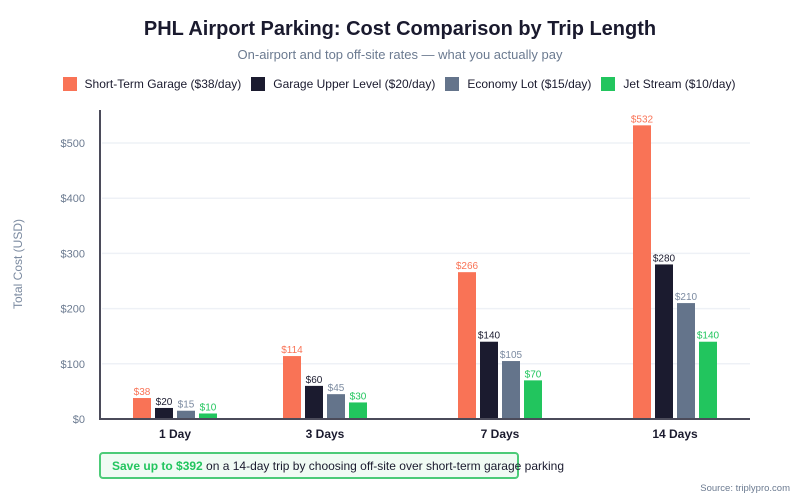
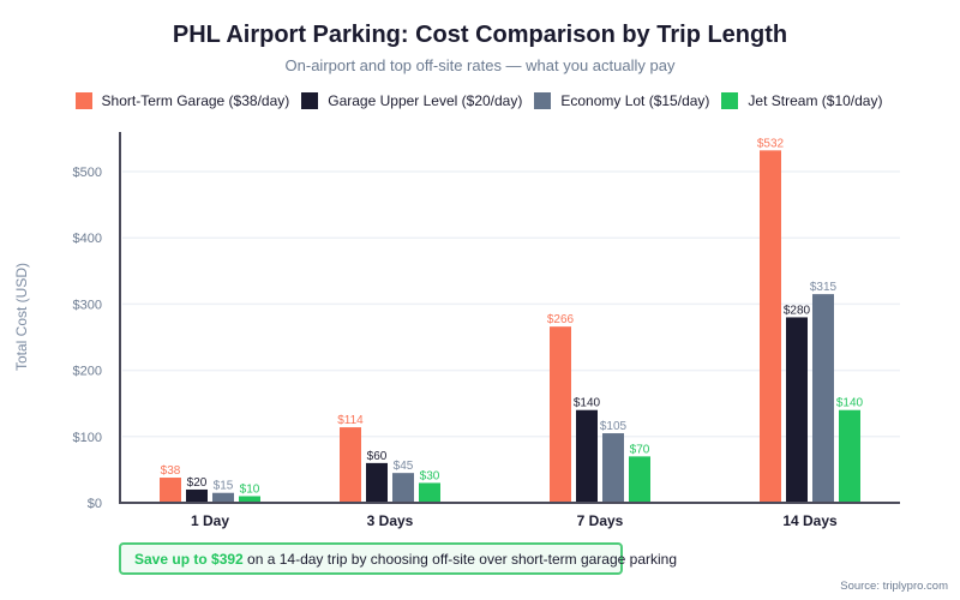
Economy Lot ($15/day)/14 Days: $210 -> $315
